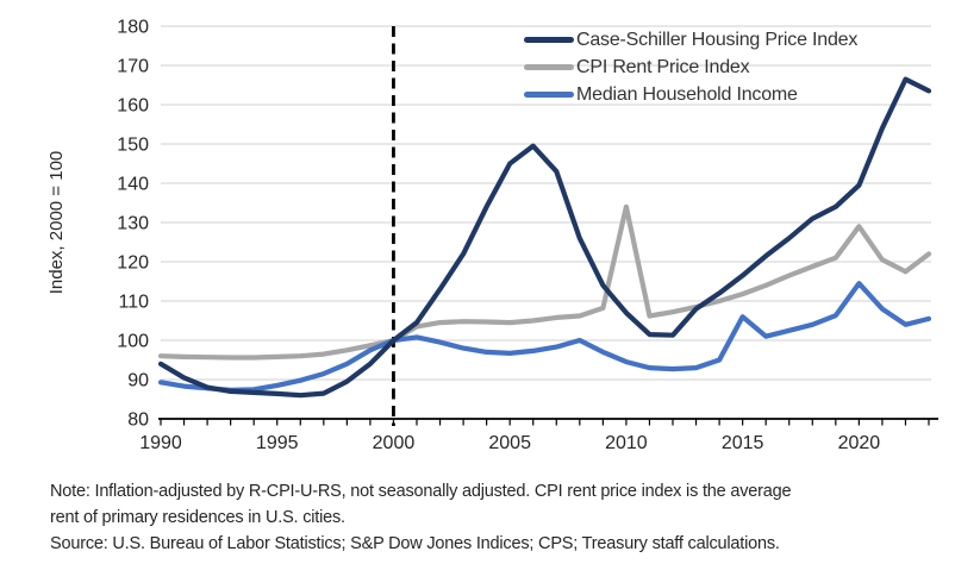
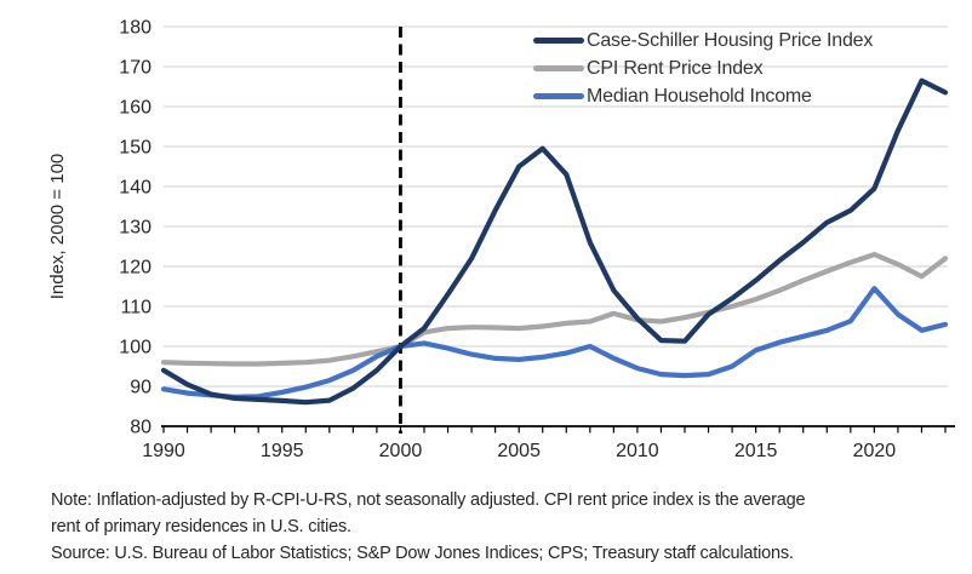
CPI Rent Price Index/2010: 134 -> 107
Median Household Income/2015: 106 -> 99
CPI Rent Price Index/2020: 129 -> 123
